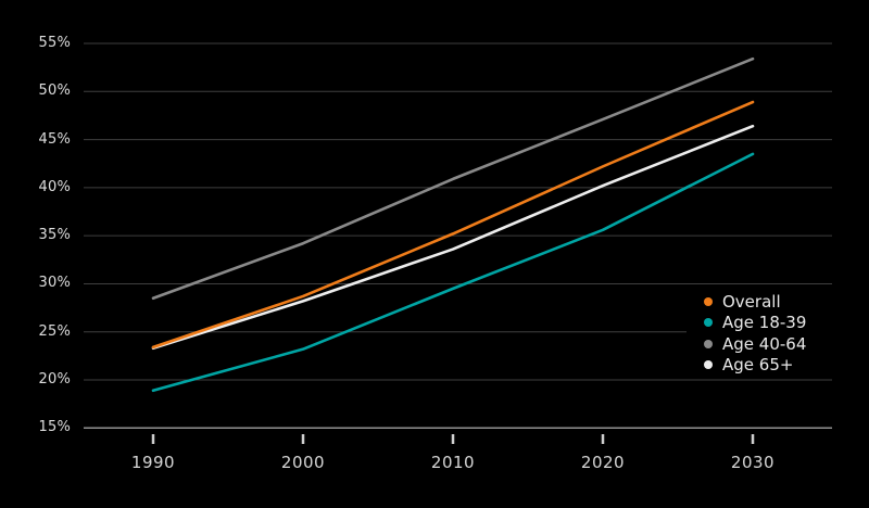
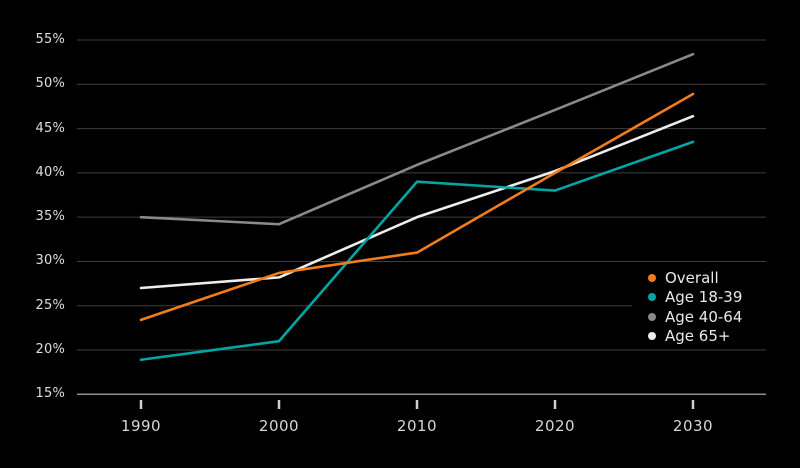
Age 40-64/1990: 28% -> 35%
Age 65+/1990: 23% -> 27%
Age 18-39/2000: 23% -> 21%
Overall/2010: 35% -> 31%
Age 18-39/2010: 30% -> 39%
Age 65+/2010: 34% -> 35%
Overall/2020: 42% -> 40%
Age 18-39/2020: 36% -> 38%
